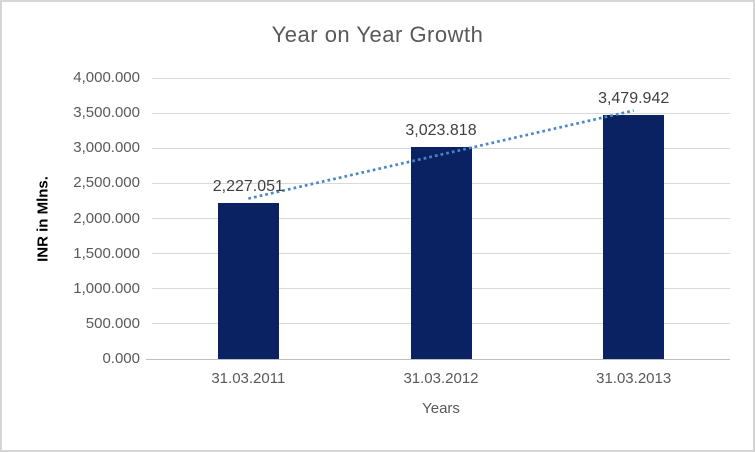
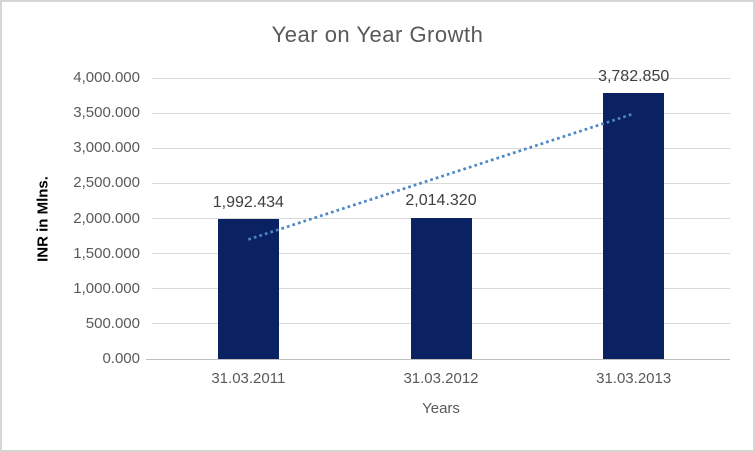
31.03.2011: 2,227.051 -> 1,992.434
31.03.2012: 3,023.818 -> 2,014.320
31.03.2013: 3,479.942 -> 3,782.850
